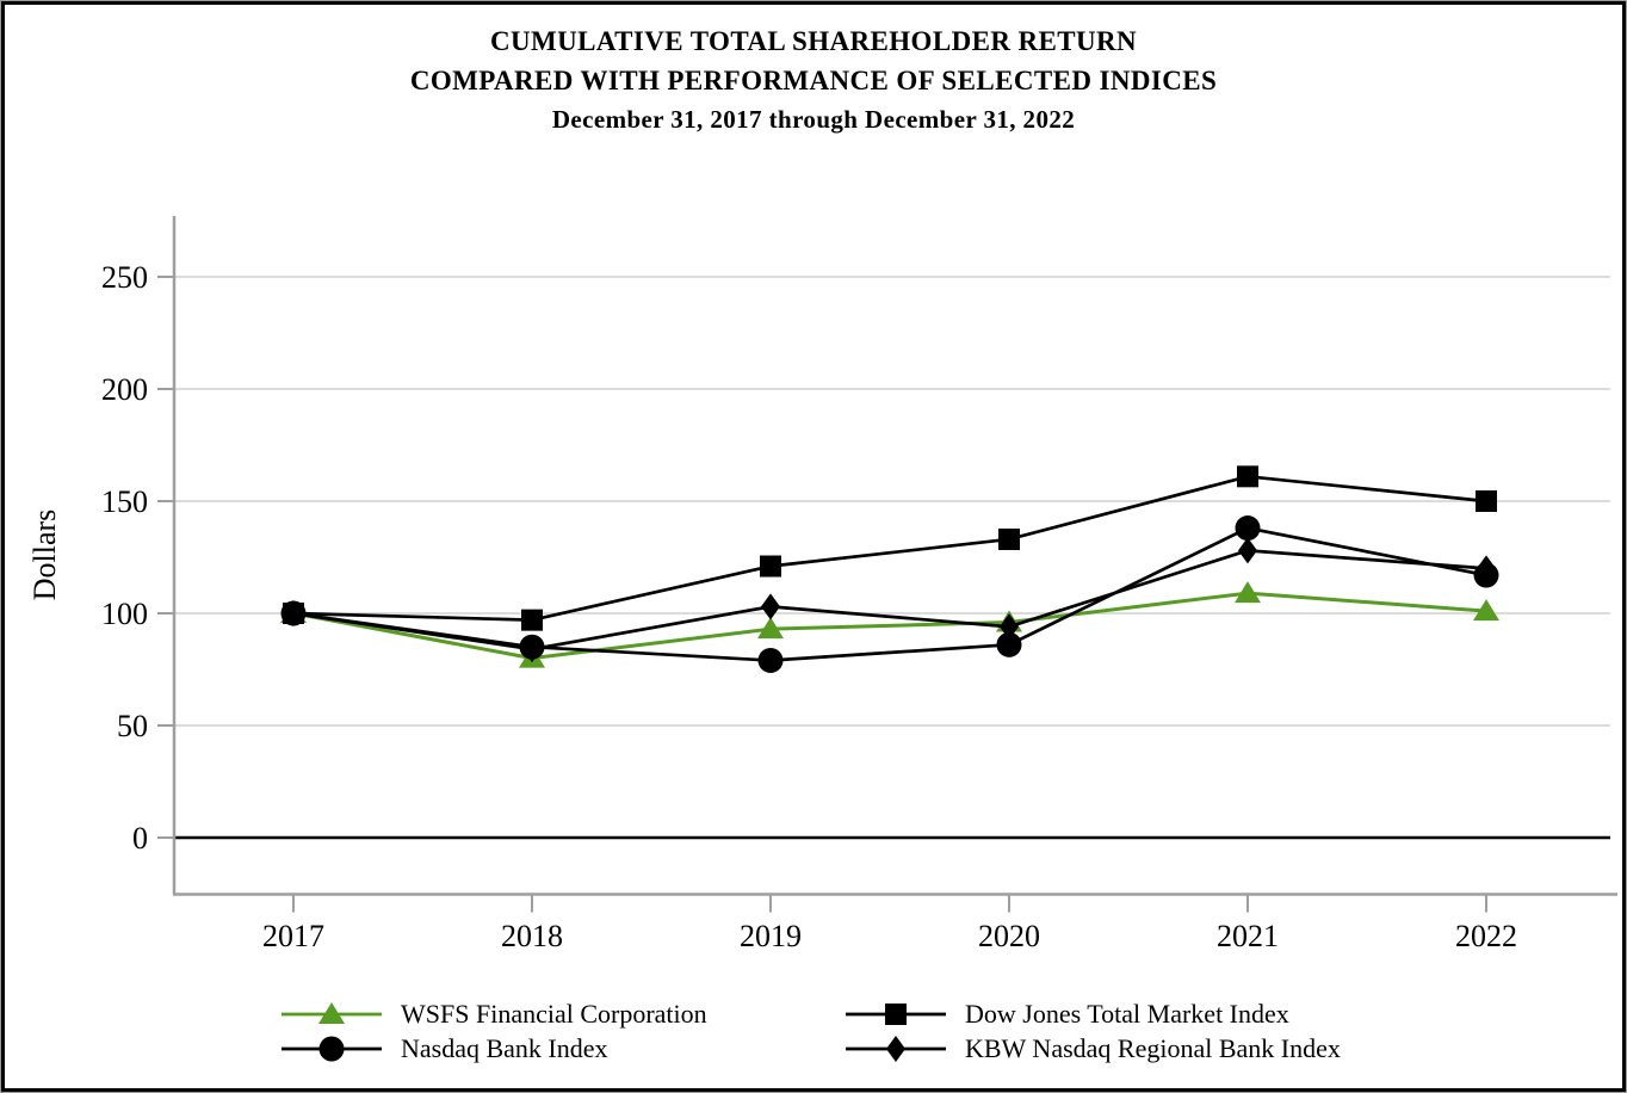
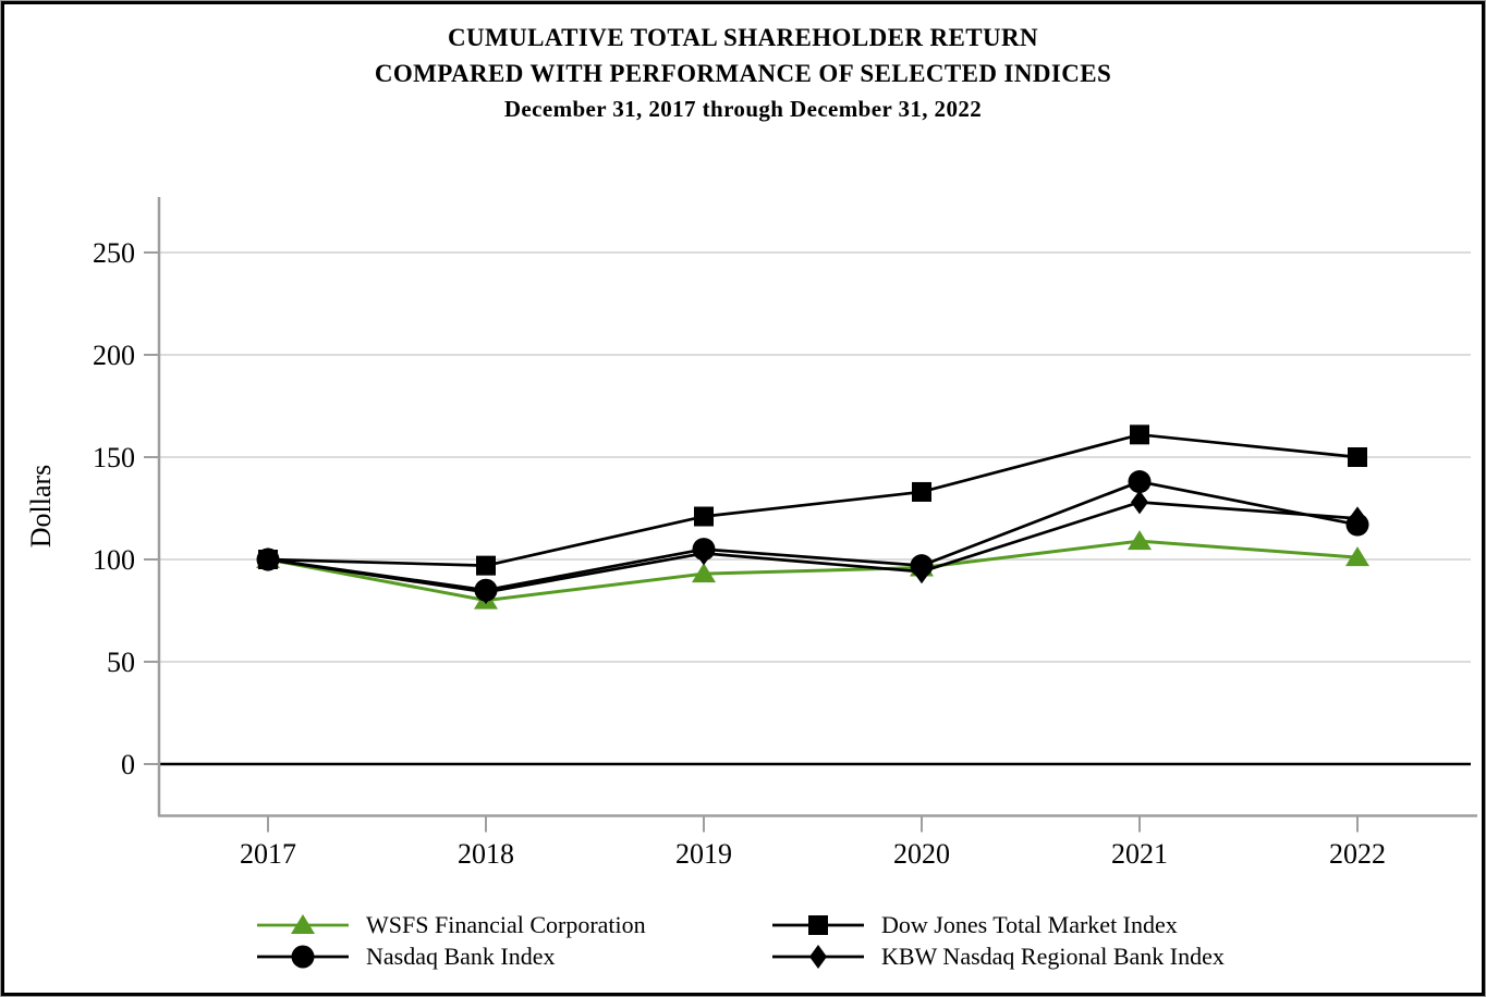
Nasdaq Bank Index/2019: 79 -> 105
Nasdaq Bank Index/2020: 86 -> 97
